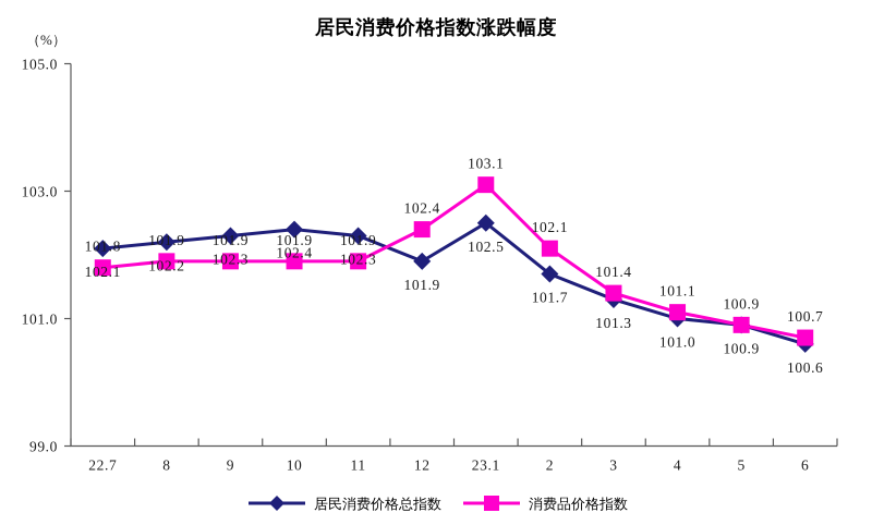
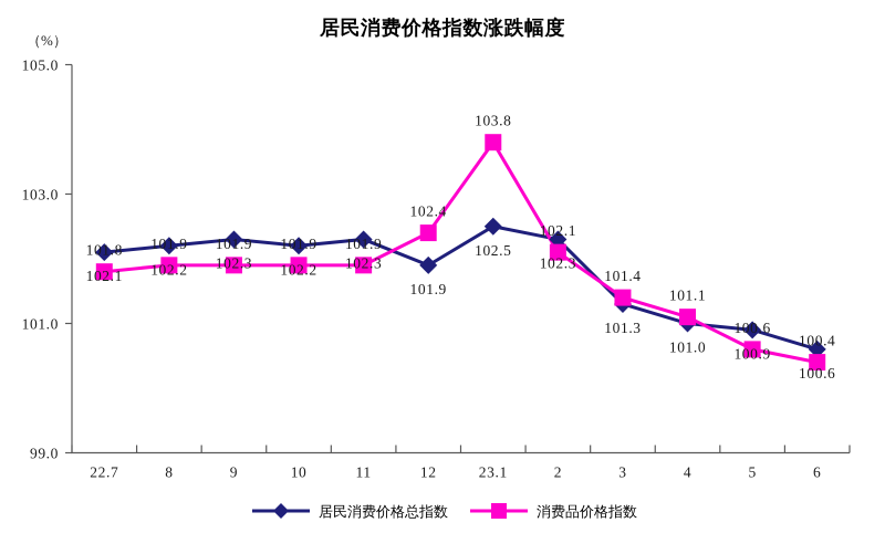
居民消费价格总指数/10: 102.4 -> 102.2
消费品价格指数/23.1: 103.1 -> 103.8
居民消费价格总指数/2: 101.7 -> 102.3
消费品价格指数/5: 100.9 -> 100.6
消费品价格指数/6: 100.7 -> 100.4
